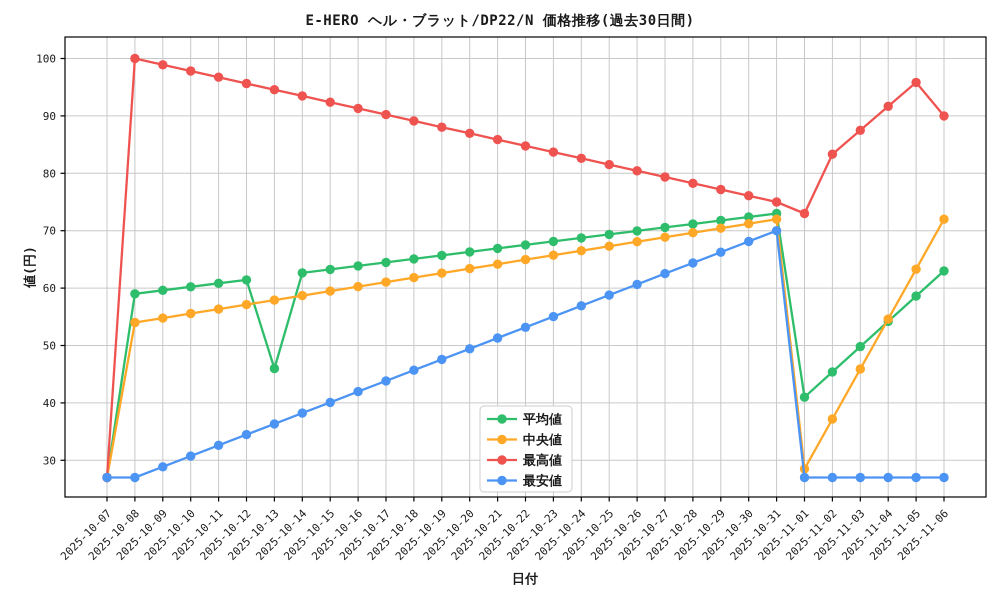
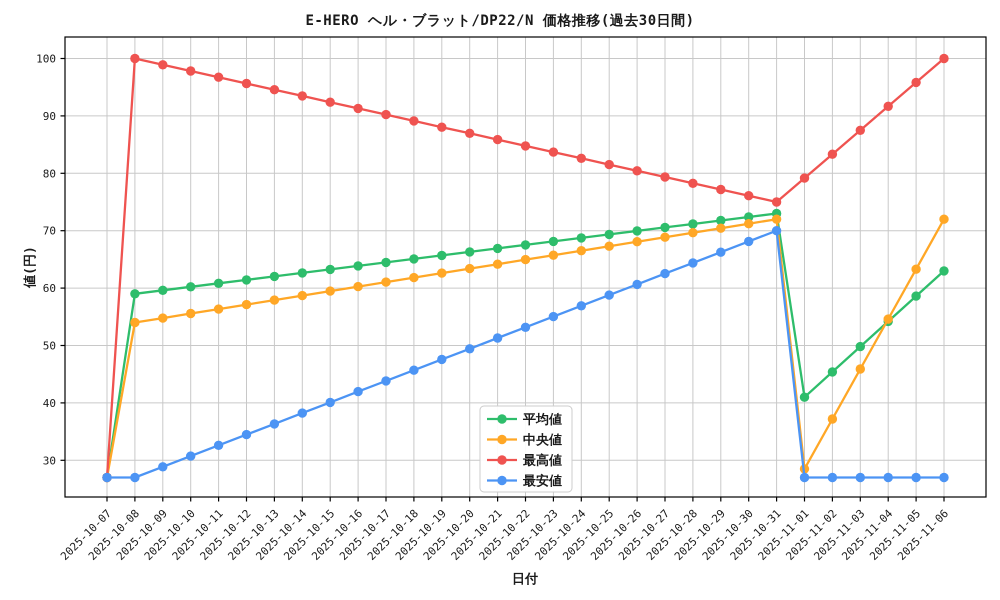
平均値/2025-10-13: 46 -> 62
最高値/2025-11-01: 73 -> 79
最高値/2025-11-06: 90 -> 100
